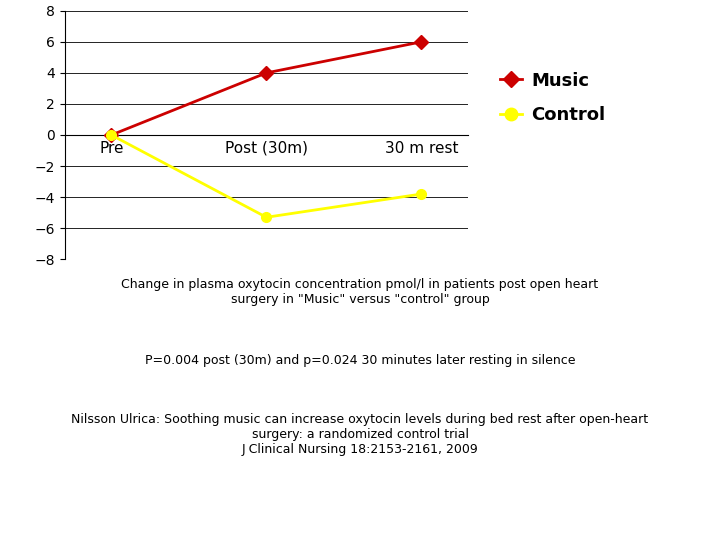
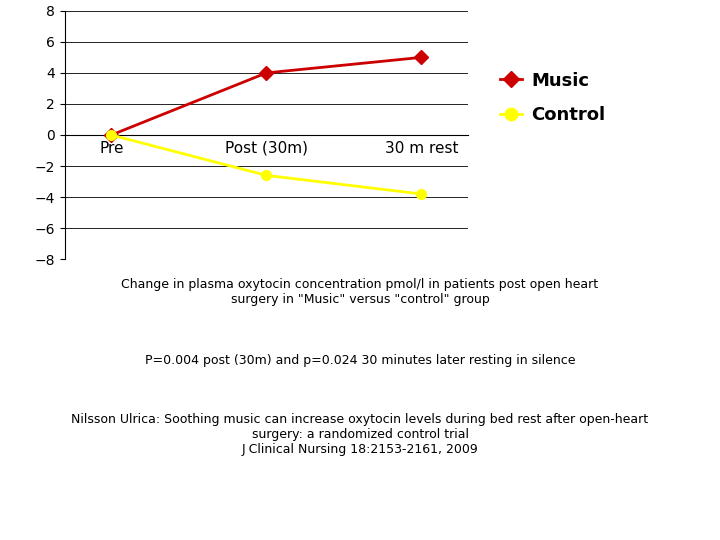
Control/Post (30m): -5.3 -> -2.6
Music/30 m rest: 6 -> 5
